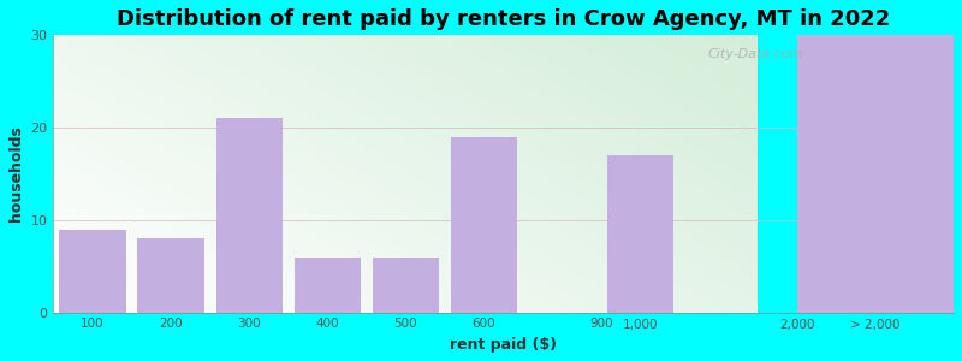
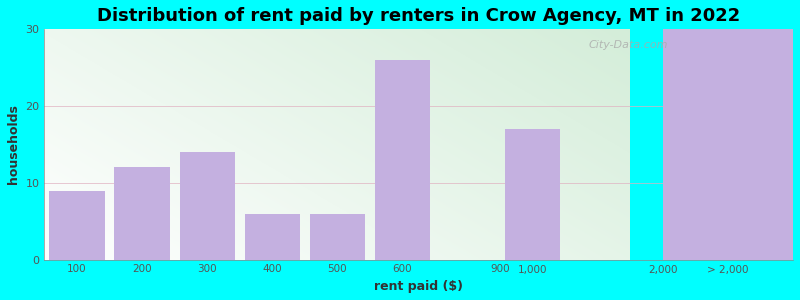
200: 8 -> 12
300: 21 -> 14
600: 19 -> 26
